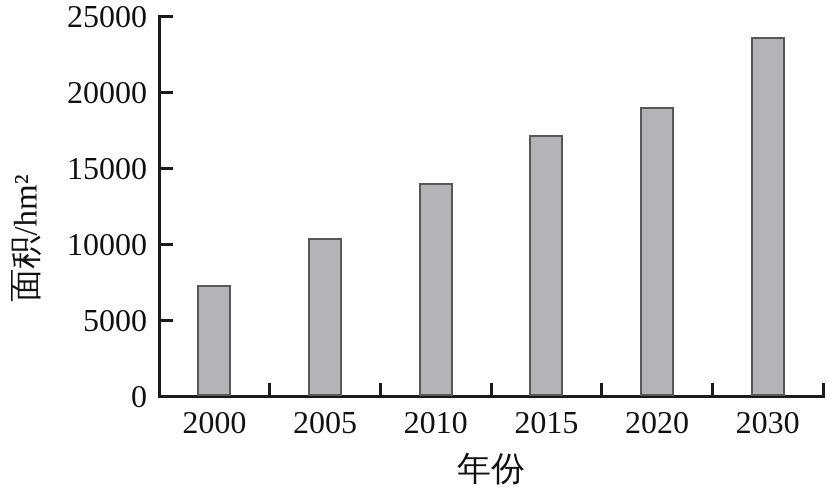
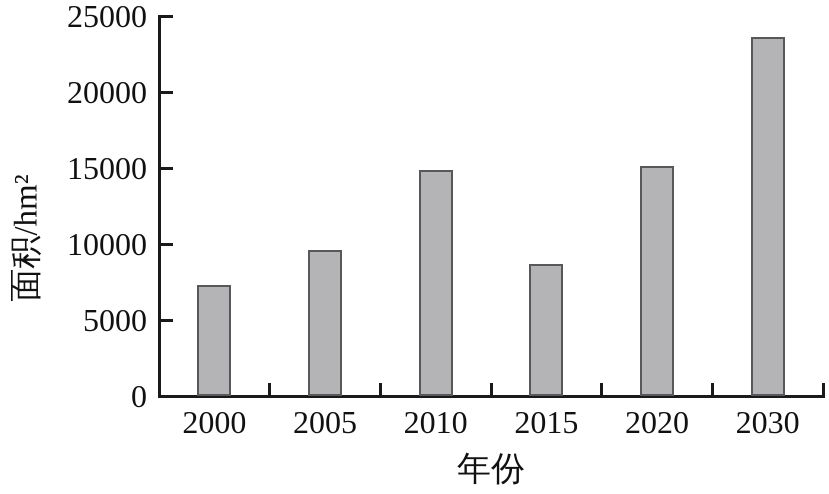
2005: 10400 -> 9600
2010: 14000 -> 14900
2015: 17200 -> 8700
2020: 19000 -> 15100
